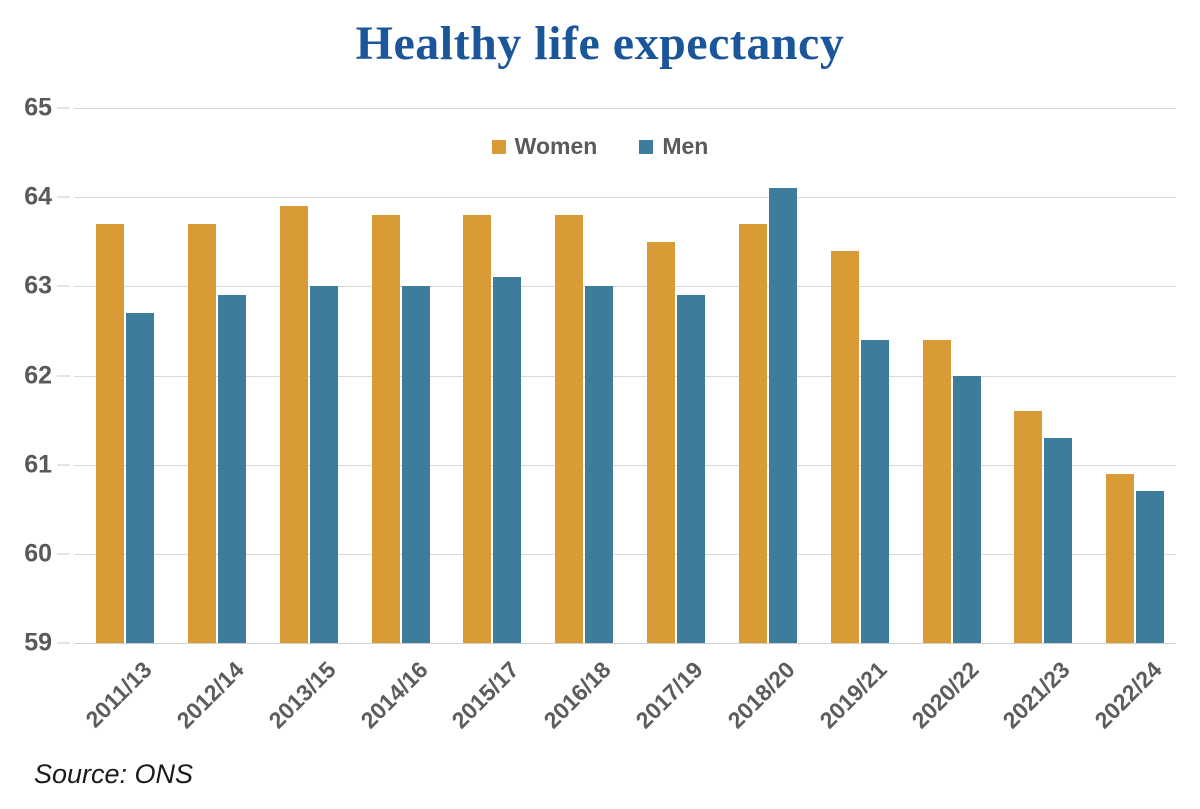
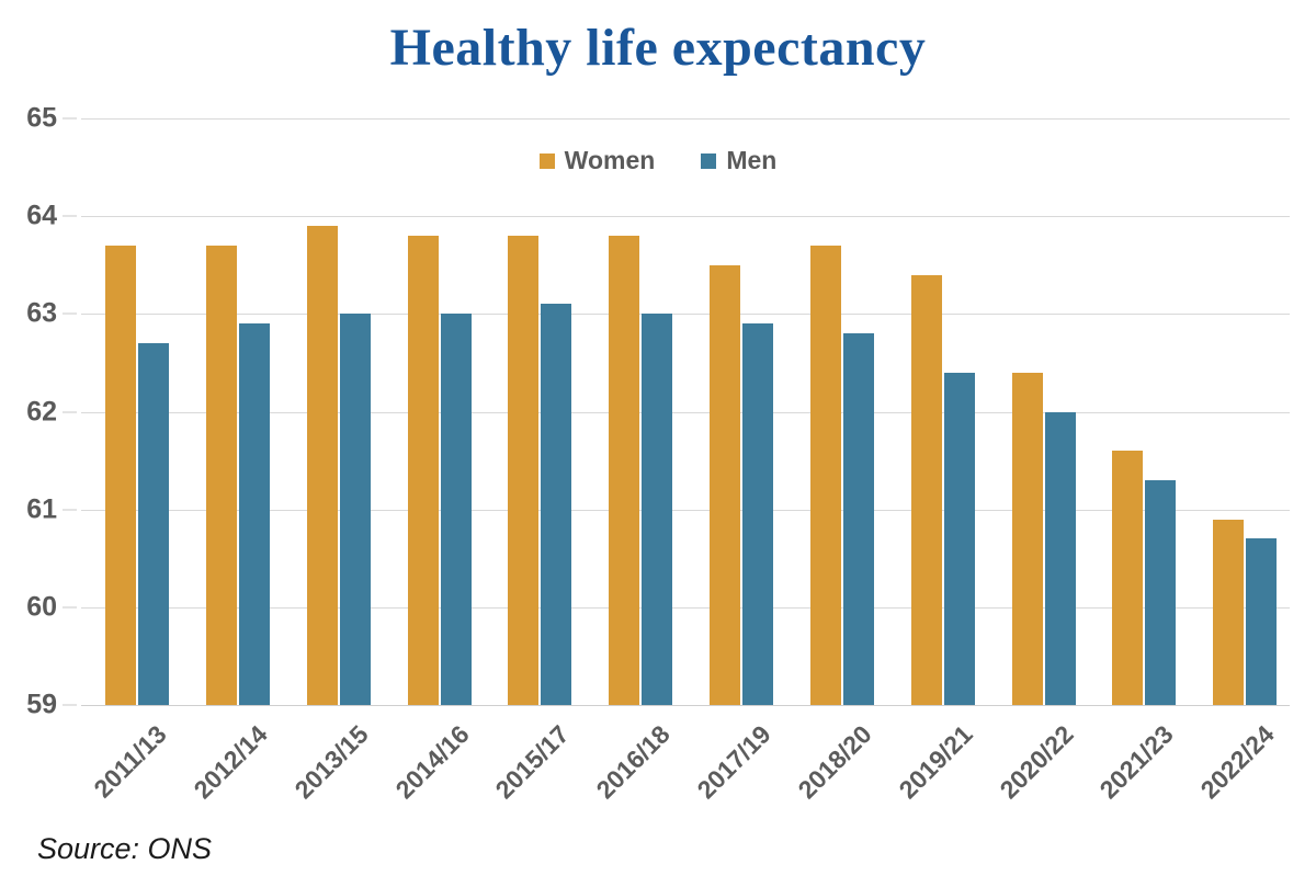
Men/2018/20: 64.1 -> 62.8
